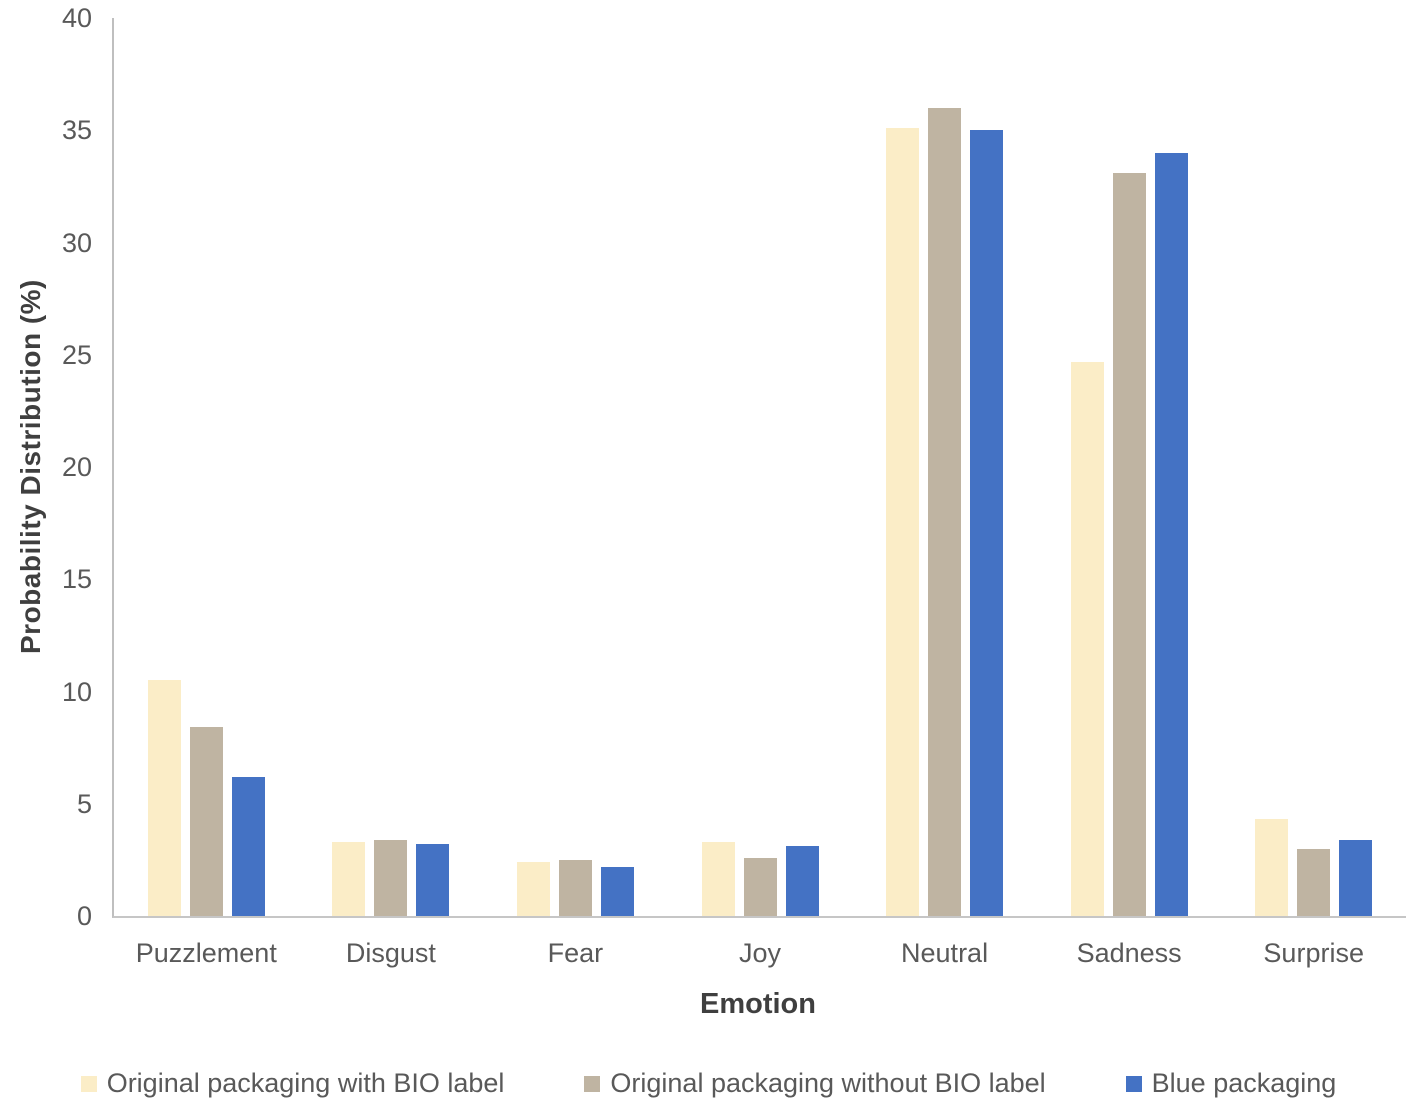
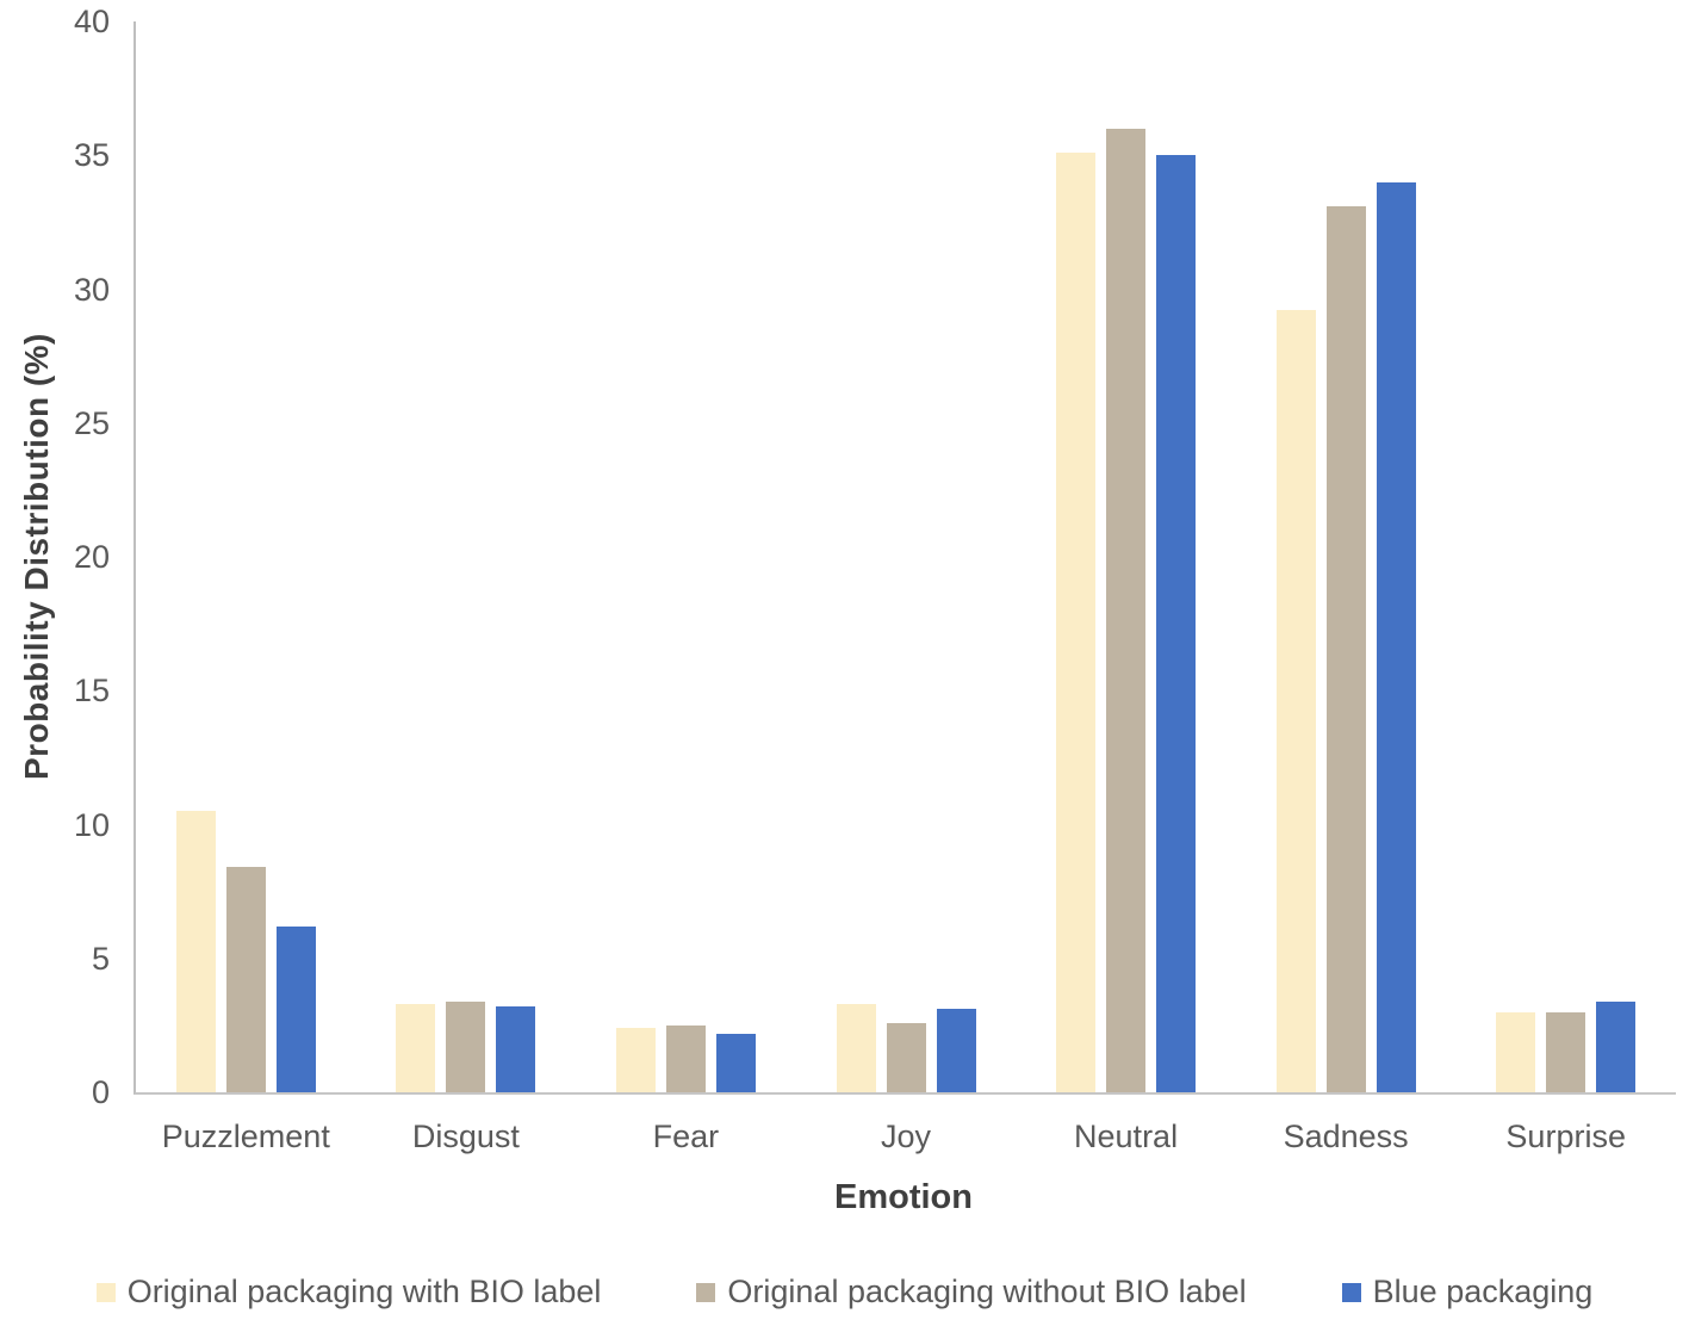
Original packaging with BIO label/Sadness: 24.7 -> 29.2
Original packaging with BIO label/Surprise: 4.3 -> 3.0
